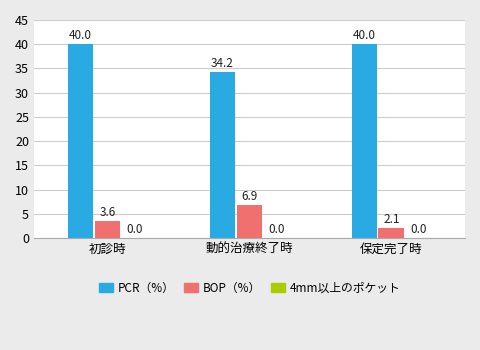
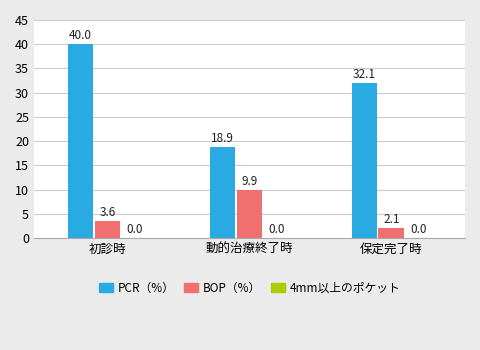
PCR（%）/動的治療終了時: 34.2 -> 18.9
BOP（%）/動的治療終了時: 6.9 -> 9.9
PCR（%）/保定完了時: 40.0 -> 32.1
